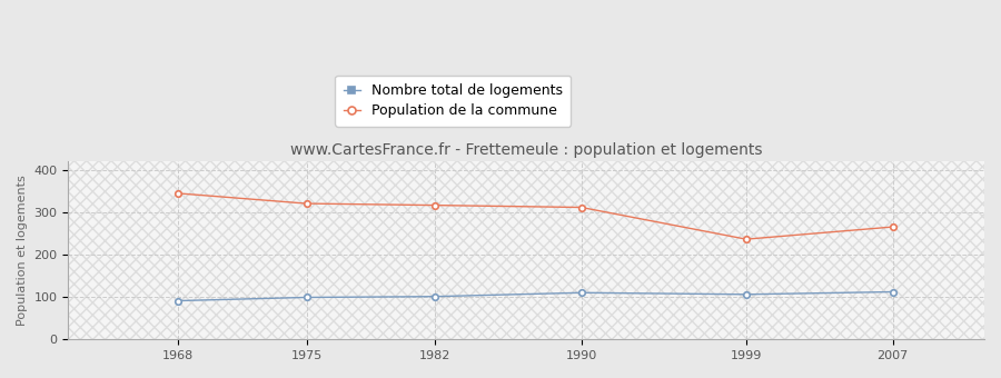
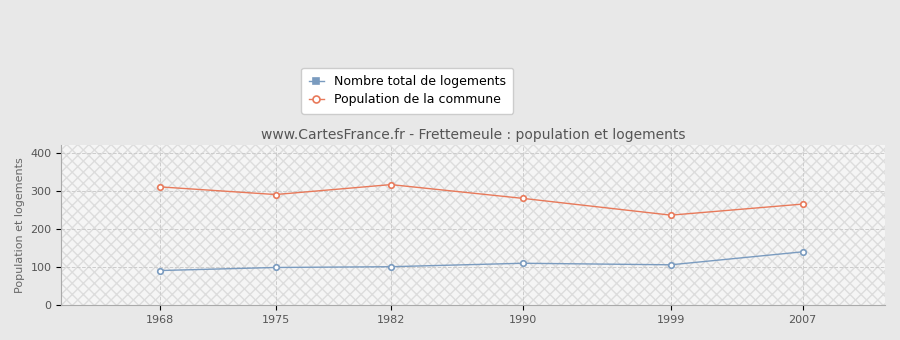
Population de la commune/1968: 344 -> 310
Population de la commune/1975: 320 -> 290
Population de la commune/1990: 311 -> 280
Nombre total de logements/2007: 112 -> 140
